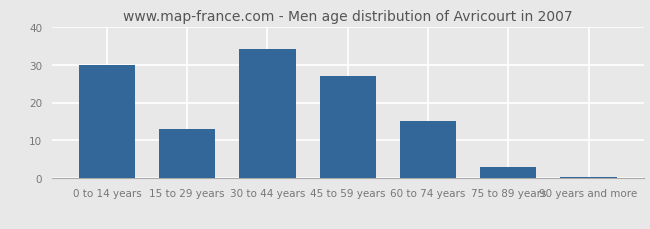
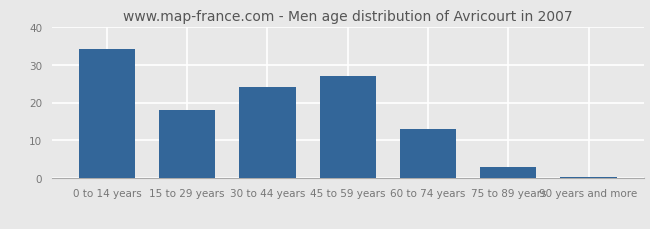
0 to 14 years: 30.0 -> 34.0
15 to 29 years: 13.0 -> 18.0
30 to 44 years: 34.0 -> 24.0
60 to 74 years: 15.0 -> 13.0
